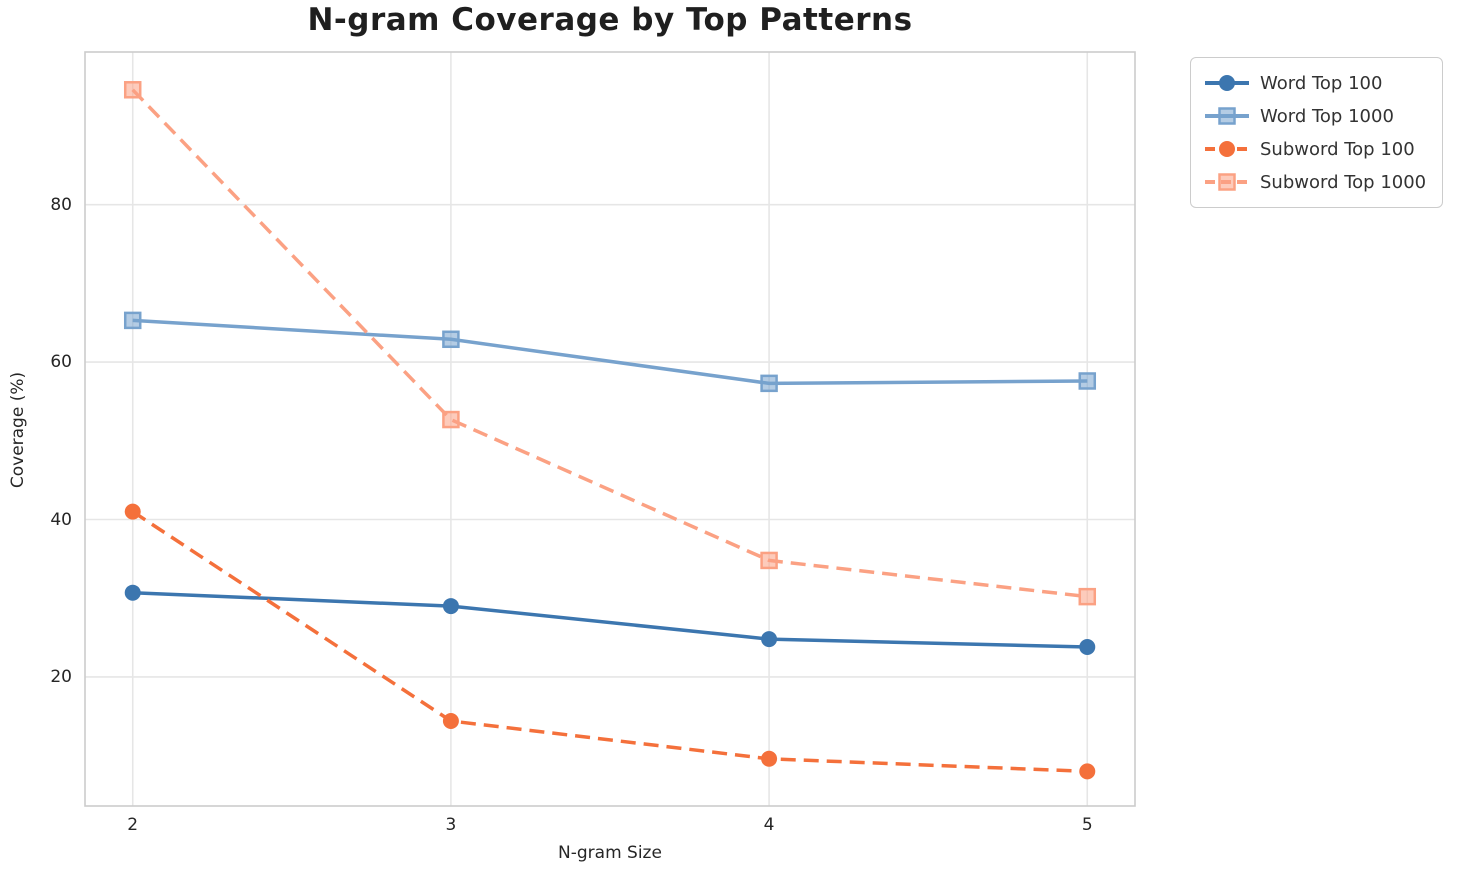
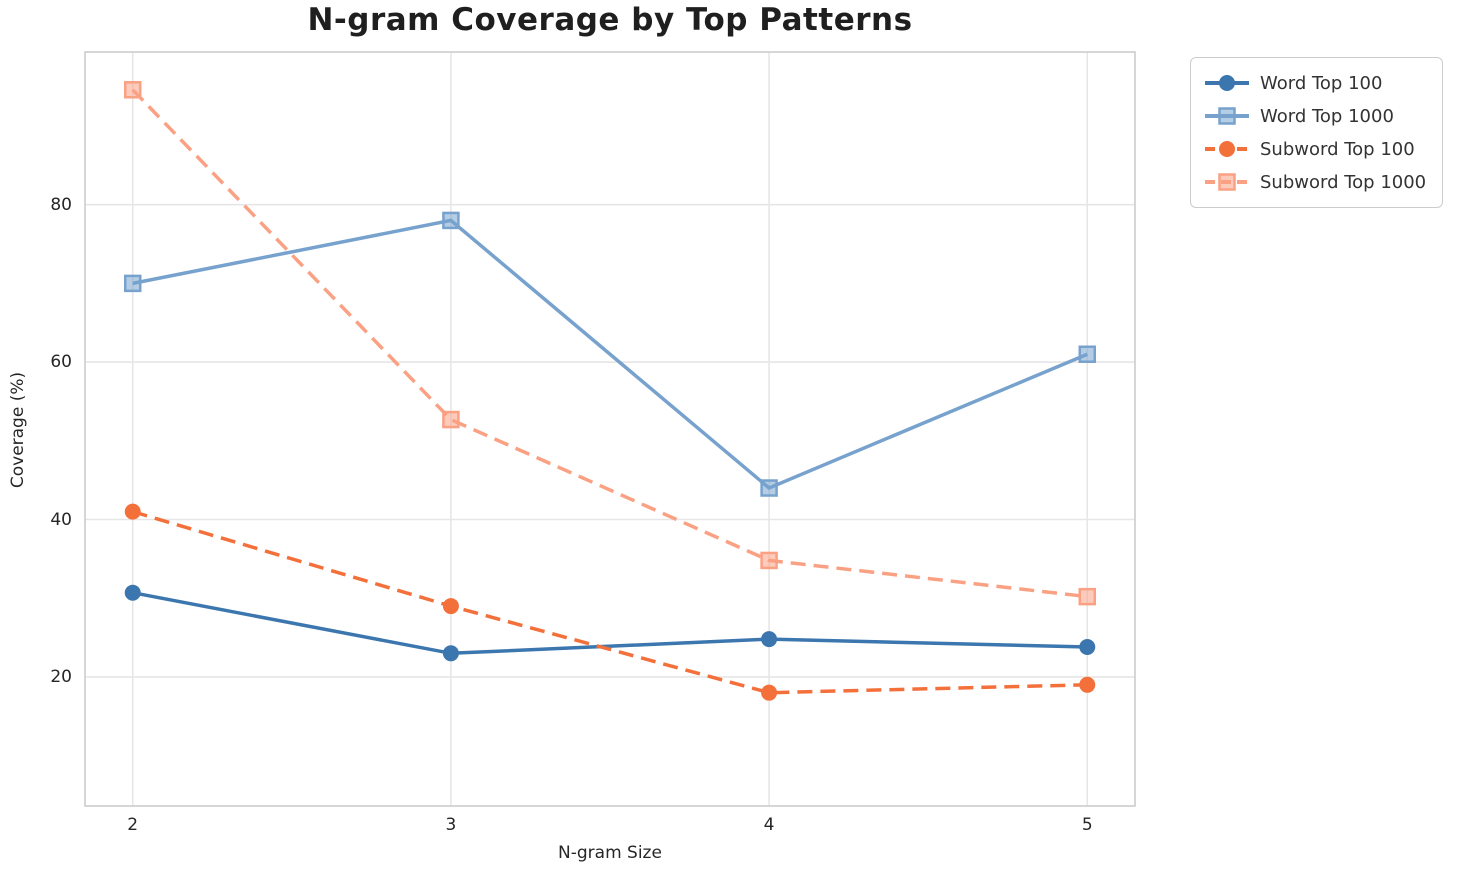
Word Top 1000/2: 65 -> 70
Word Top 100/3: 29 -> 23
Word Top 1000/3: 63 -> 78
Subword Top 100/3: 14 -> 29
Word Top 1000/4: 57 -> 44
Subword Top 100/4: 10 -> 18
Word Top 1000/5: 58 -> 61
Subword Top 100/5: 8 -> 19
